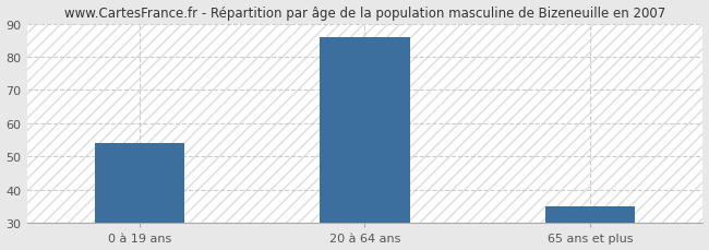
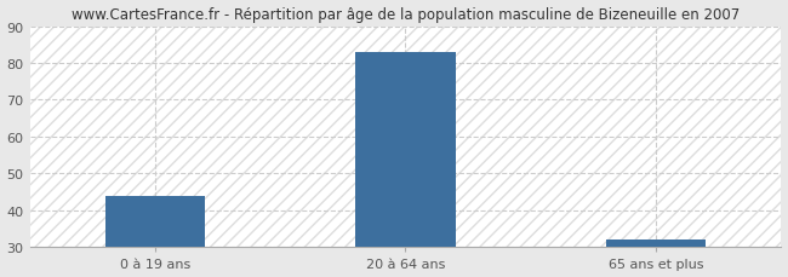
0 à 19 ans: 54 -> 44
20 à 64 ans: 86 -> 83
65 ans et plus: 35 -> 32
